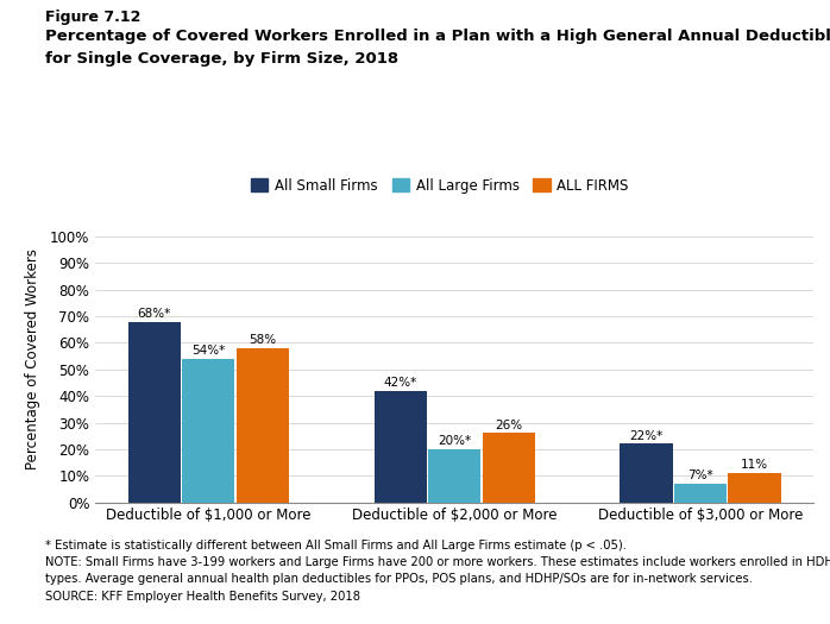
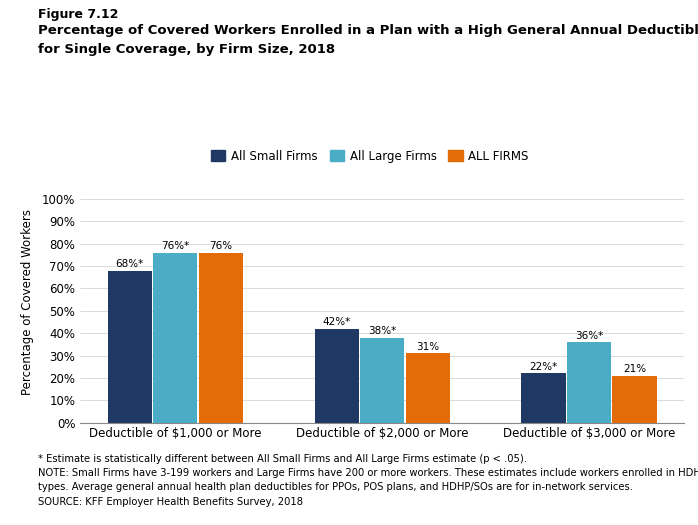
All Large Firms/Deductible of $1,000 or More: 54%* -> 76%*
ALL FIRMS/Deductible of $1,000 or More: 58% -> 76%
All Large Firms/Deductible of $2,000 or More: 20%* -> 38%*
ALL FIRMS/Deductible of $2,000 or More: 26% -> 31%
All Large Firms/Deductible of $3,000 or More: 7%* -> 36%*
ALL FIRMS/Deductible of $3,000 or More: 11% -> 21%
